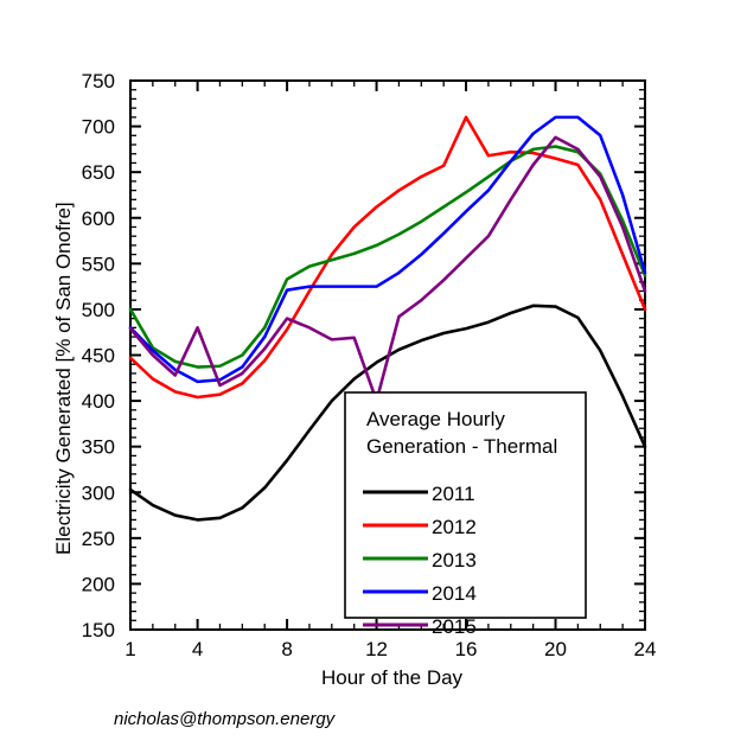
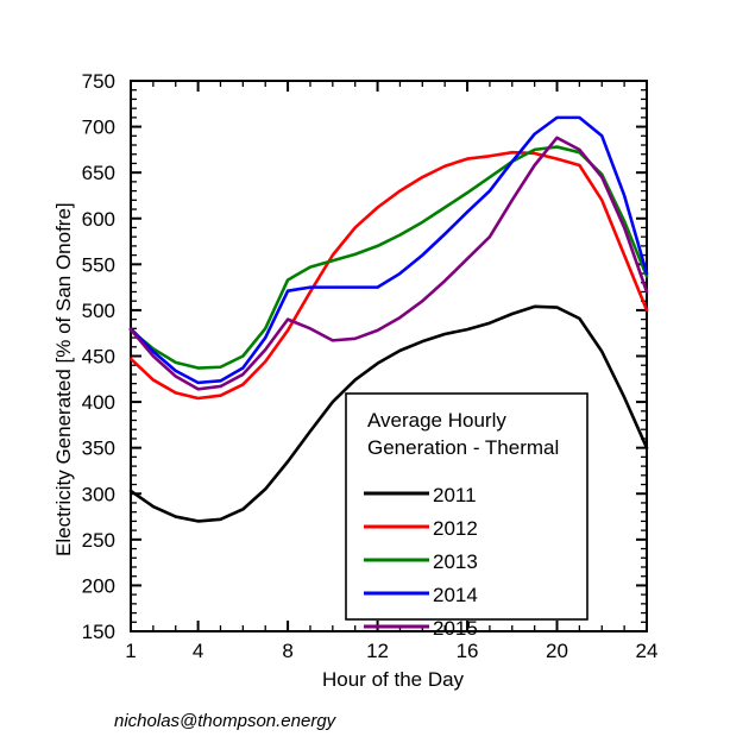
2013/1: 500 -> 480
2015/4: 480 -> 410
2015/12: 400 -> 480
2012/16: 710 -> 660
